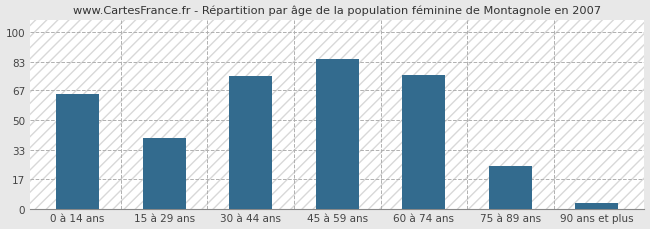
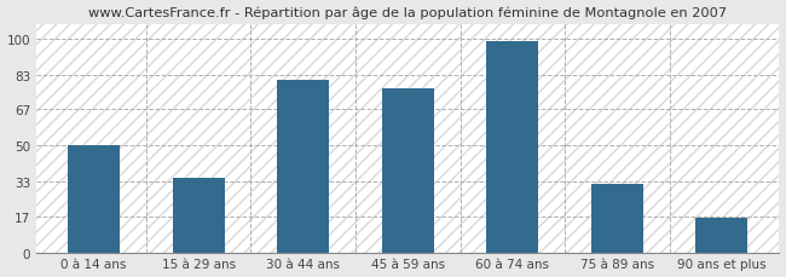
0 à 14 ans: 65 -> 50
15 à 29 ans: 40 -> 35
30 à 44 ans: 75 -> 81
45 à 59 ans: 85 -> 77
60 à 74 ans: 76 -> 99
75 à 89 ans: 24 -> 32
90 ans et plus: 3 -> 16
